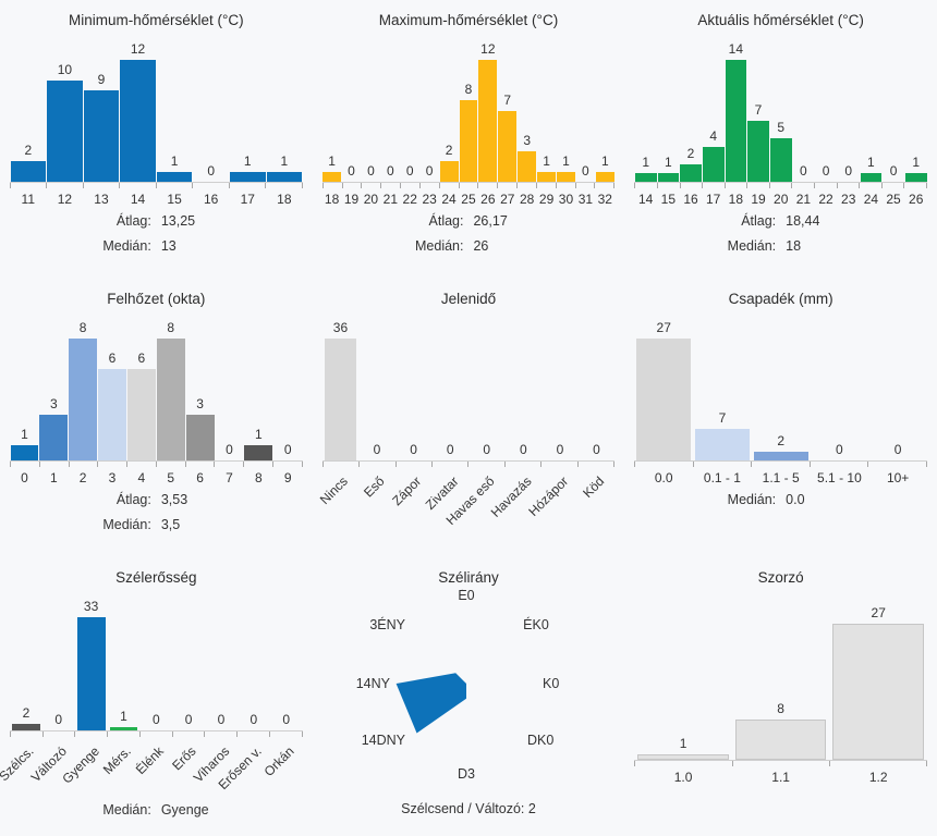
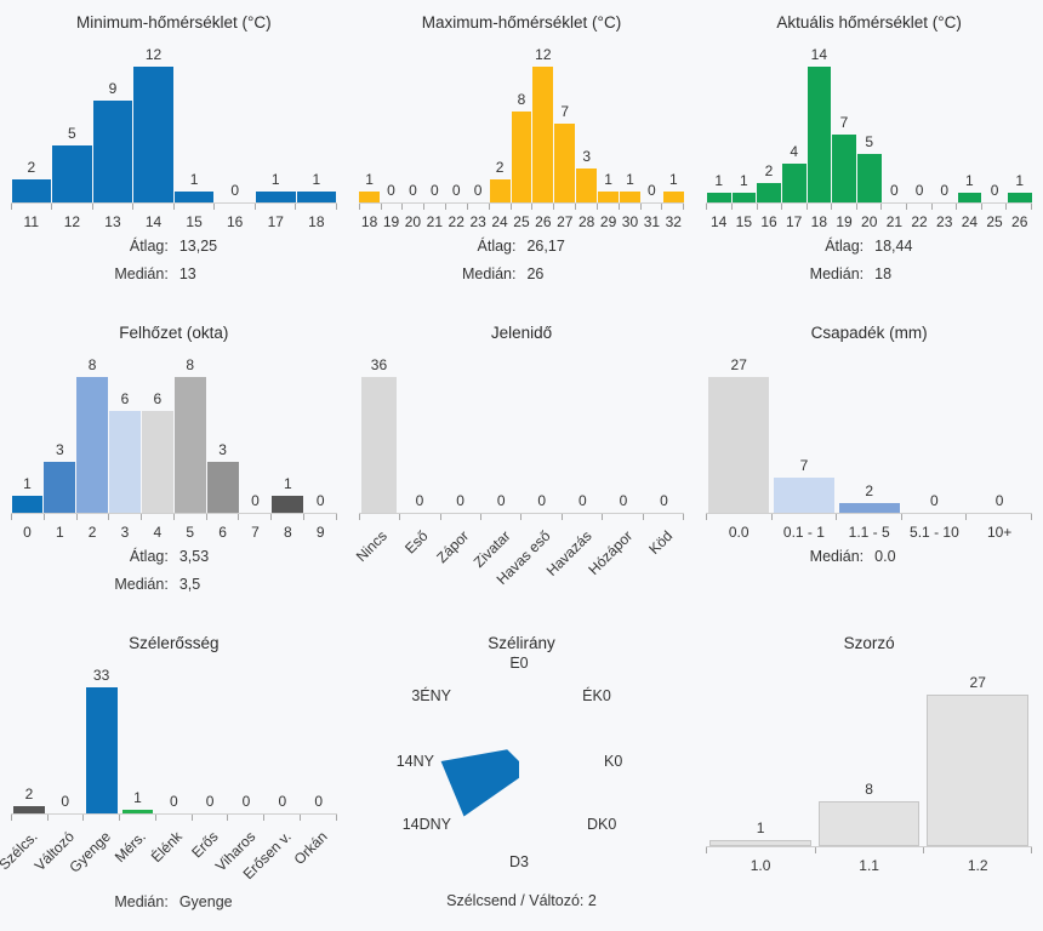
Minimum-hőmérséklet (°C)/12: 10 -> 5
